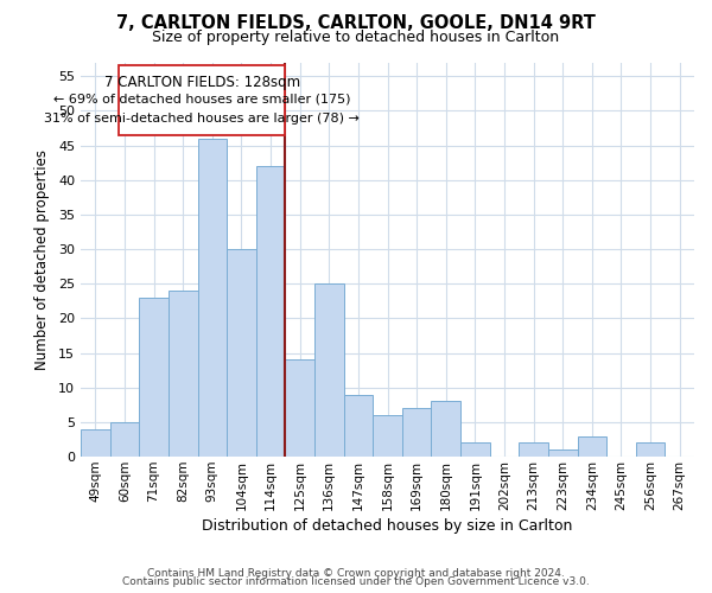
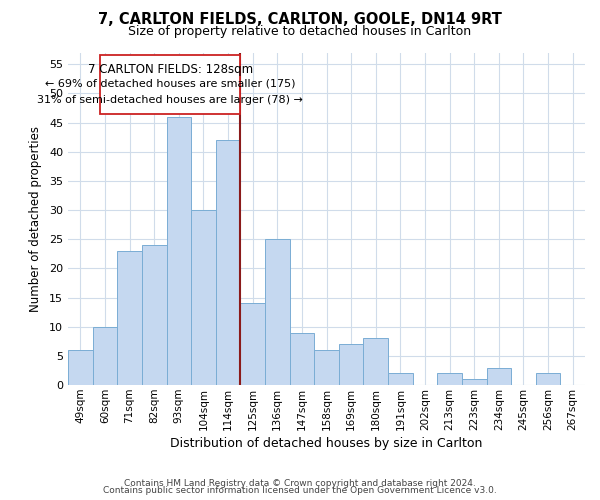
49sqm: 4 -> 6
60sqm: 5 -> 10
